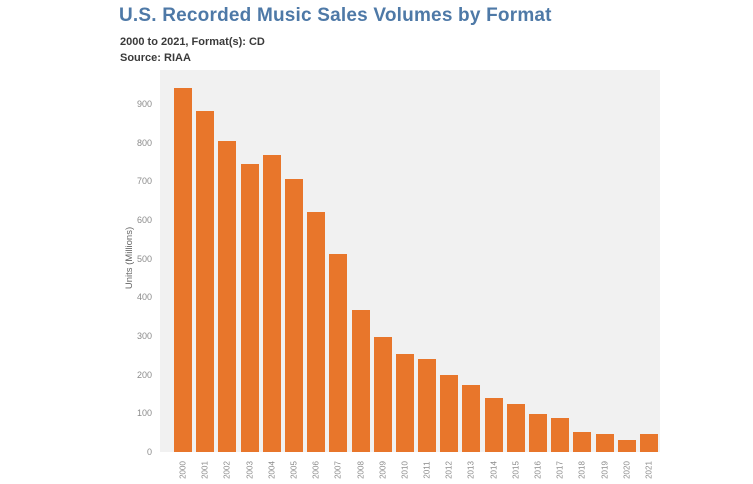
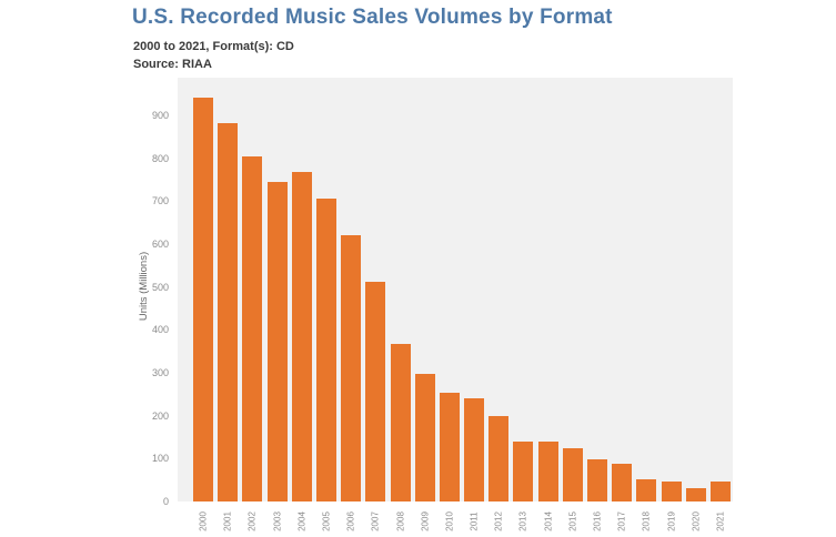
2013: 170 -> 140
